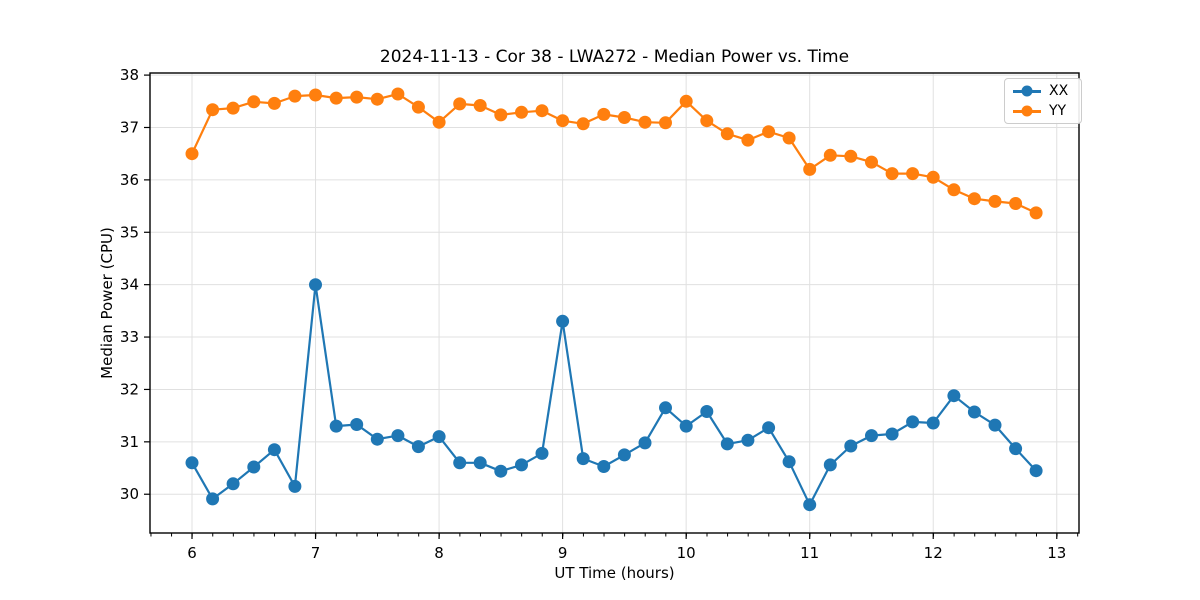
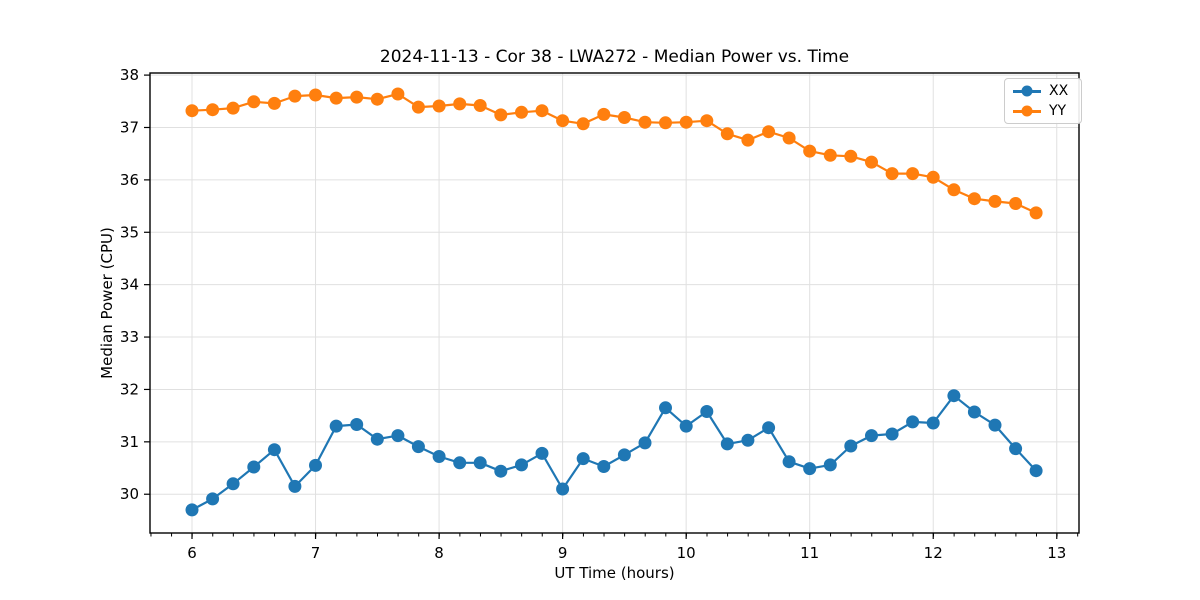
XX/6: 30.6 -> 29.7
YY/6: 36.5 -> 37.3
XX/7: 34.0 -> 30.6
XX/8: 31.1 -> 30.7
YY/8: 37.1 -> 37.4
XX/9: 33.3 -> 30.1
YY/10: 37.5 -> 37.1
XX/11: 29.8 -> 30.5
YY/11: 36.2 -> 36.5
